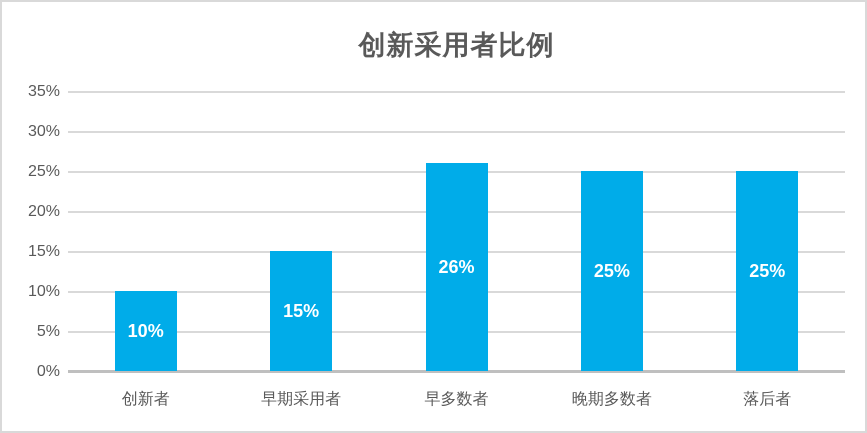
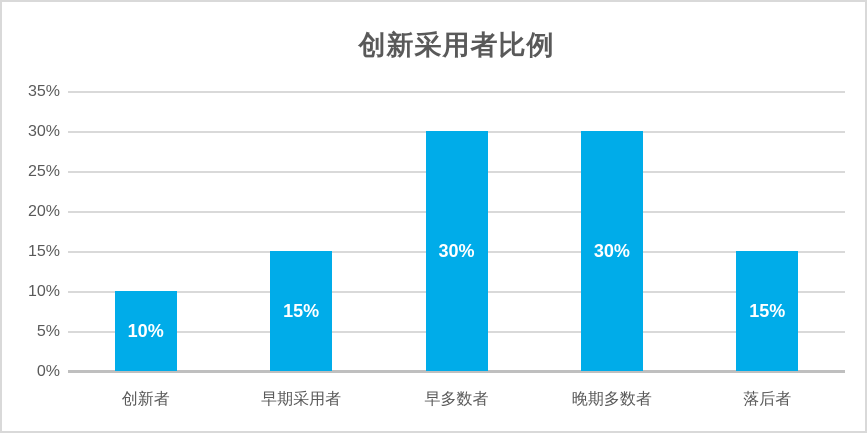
早多数者: 26% -> 30%
晚期多数者: 25% -> 30%
落后者: 25% -> 15%
